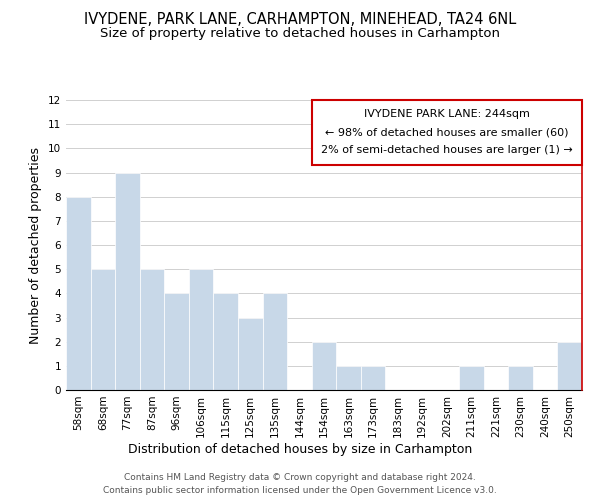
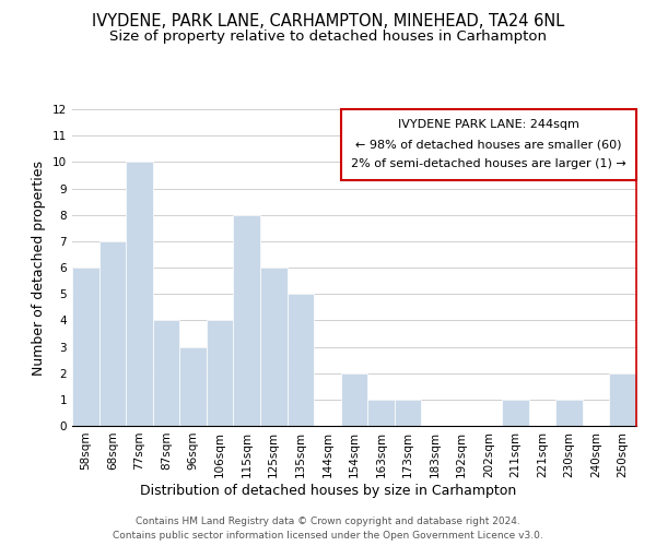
58sqm: 8 -> 6
68sqm: 5 -> 7
77sqm: 9 -> 10
87sqm: 5 -> 4
96sqm: 4 -> 3
106sqm: 5 -> 4
115sqm: 4 -> 8
125sqm: 3 -> 6
135sqm: 4 -> 5
